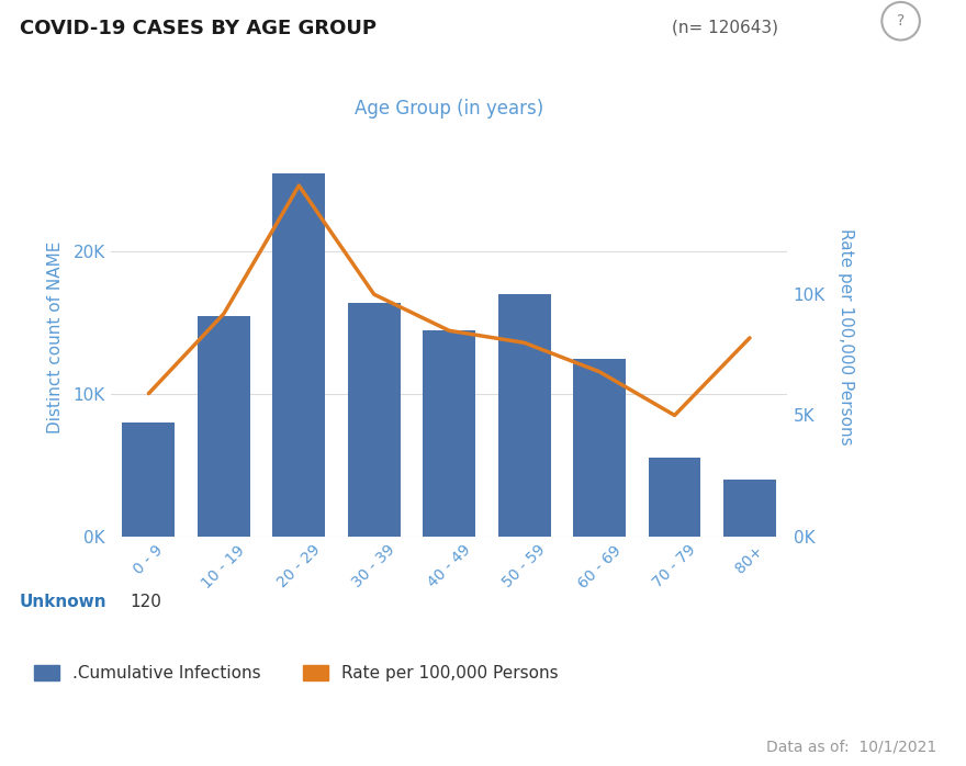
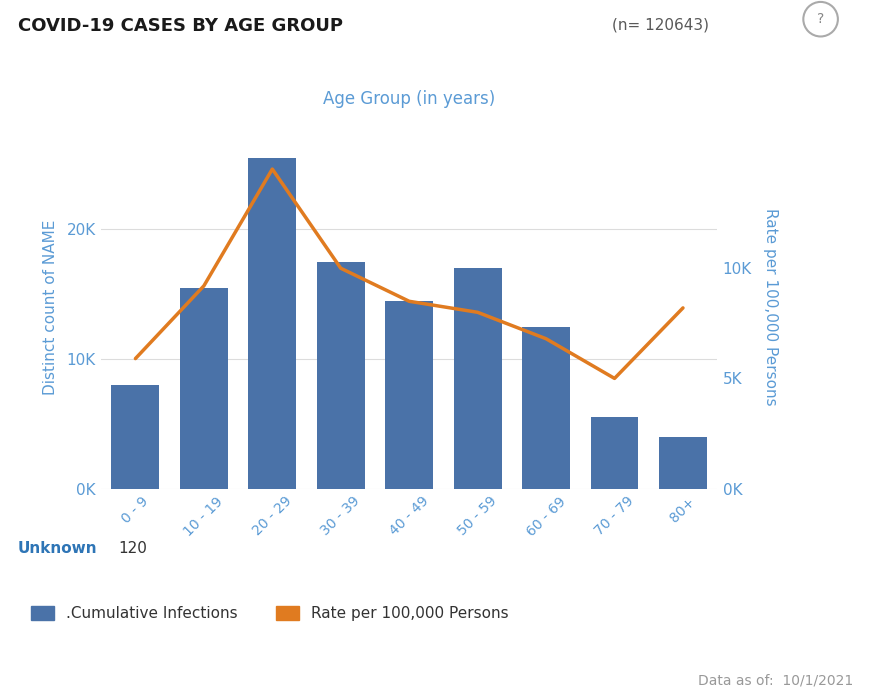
.Cumulative Infections/30 - 39: 16.4K -> 17.5K
